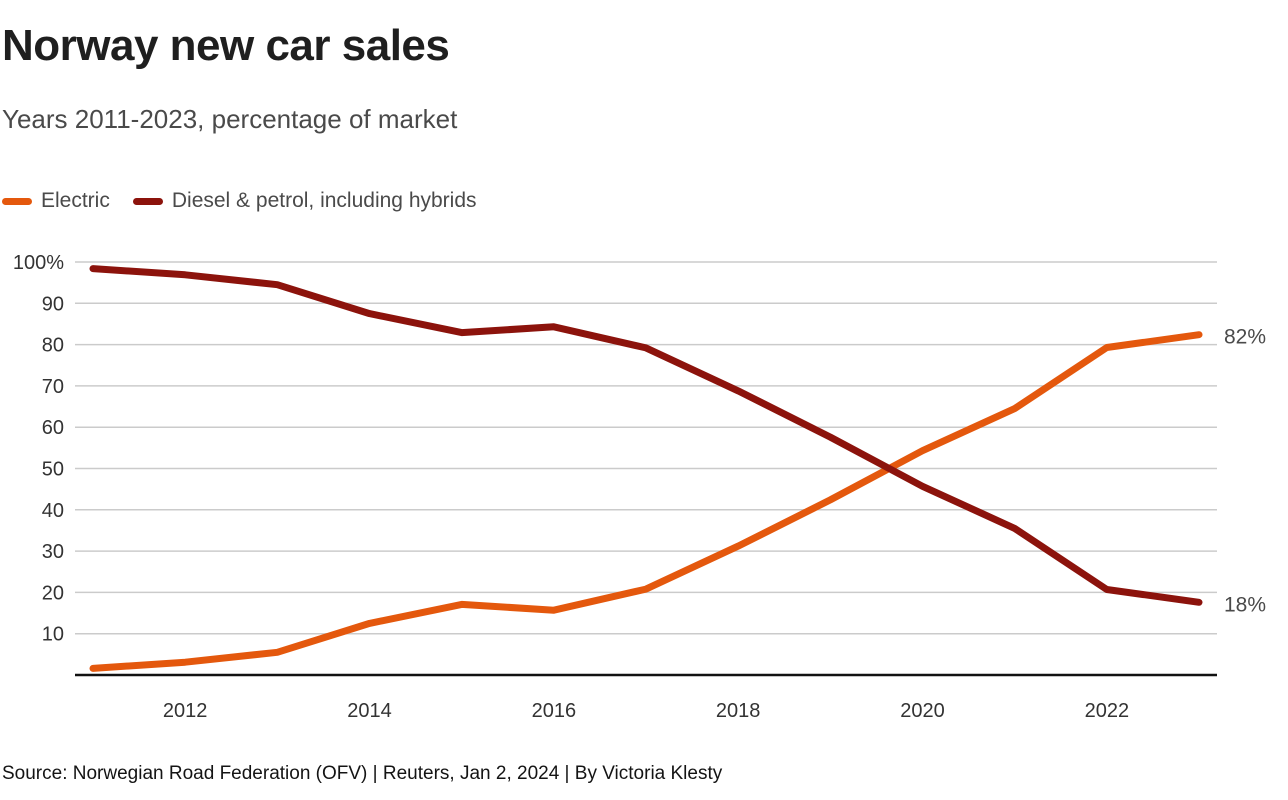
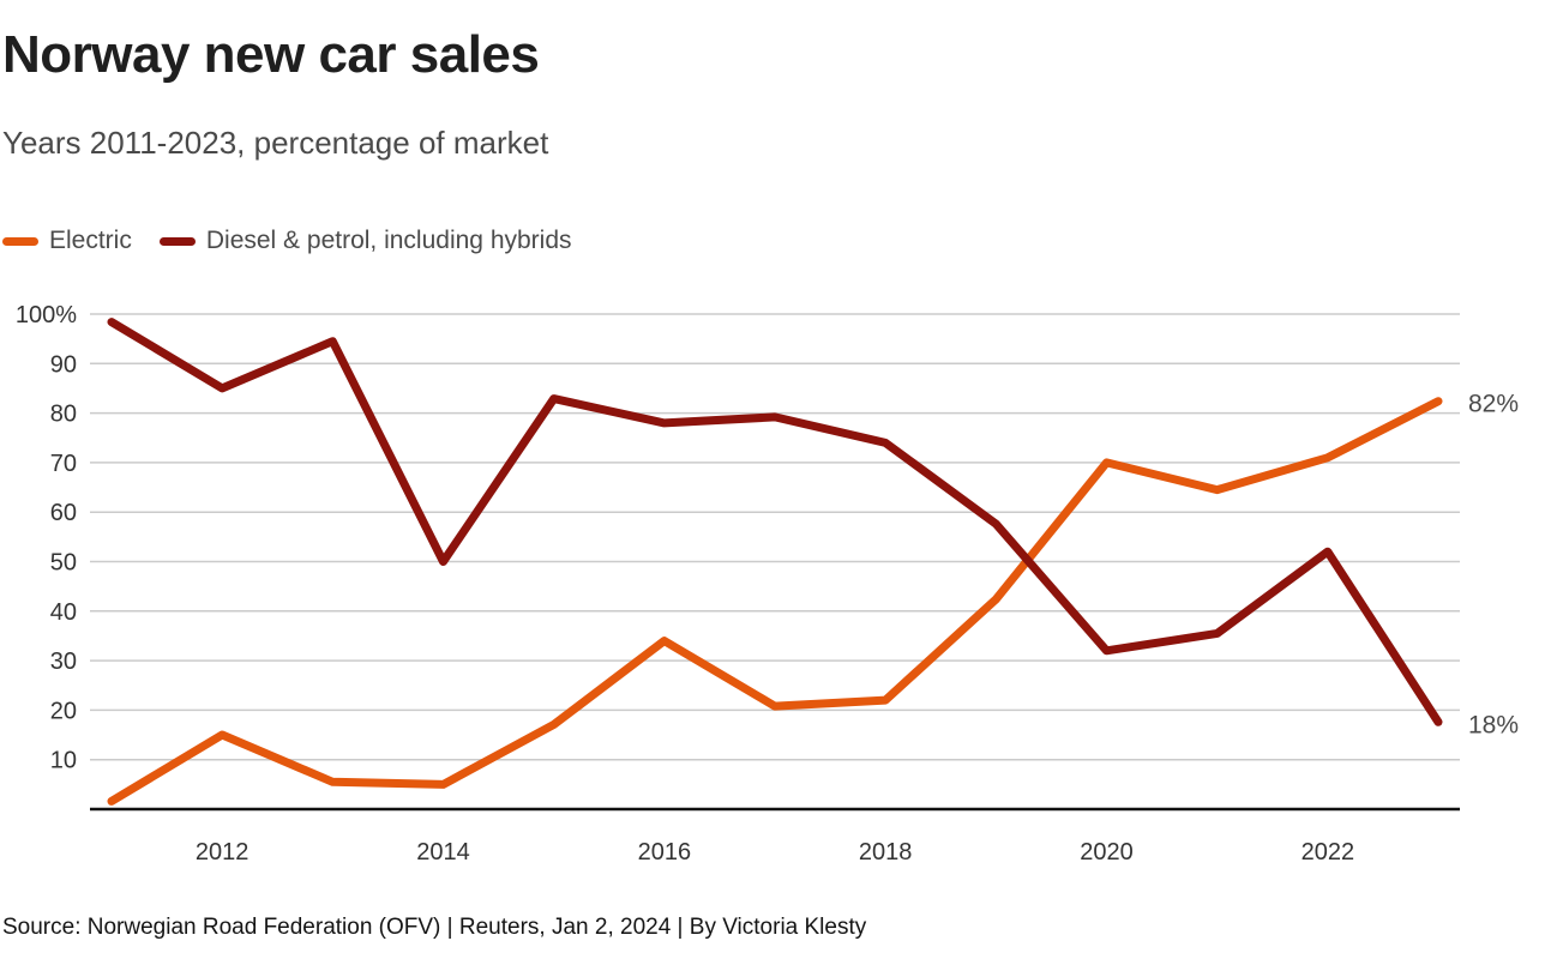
Electric/2012: 3% -> 15%
Diesel & petrol, including hybrids/2012: 97% -> 85%
Electric/2014: 12% -> 5%
Diesel & petrol, including hybrids/2014: 88% -> 50%
Electric/2016: 16% -> 34%
Diesel & petrol, including hybrids/2016: 84% -> 78%
Electric/2018: 31% -> 22%
Diesel & petrol, including hybrids/2018: 69% -> 74%
Electric/2020: 54% -> 70%
Diesel & petrol, including hybrids/2020: 46% -> 32%
Electric/2022: 79% -> 71%
Diesel & petrol, including hybrids/2022: 21% -> 52%
